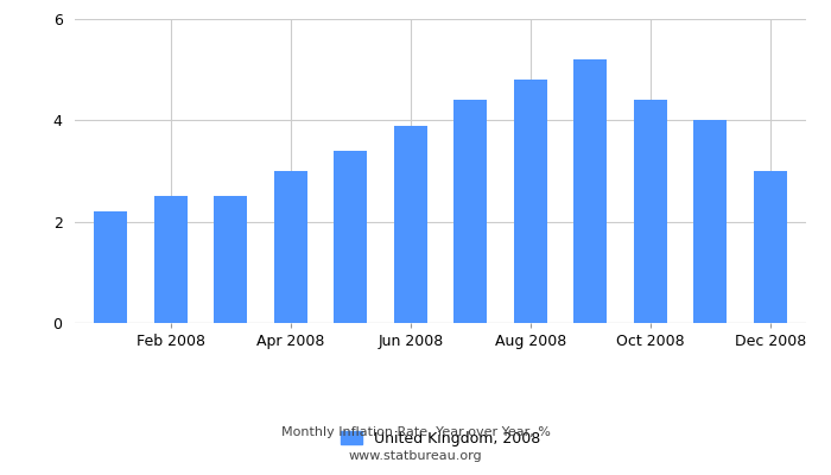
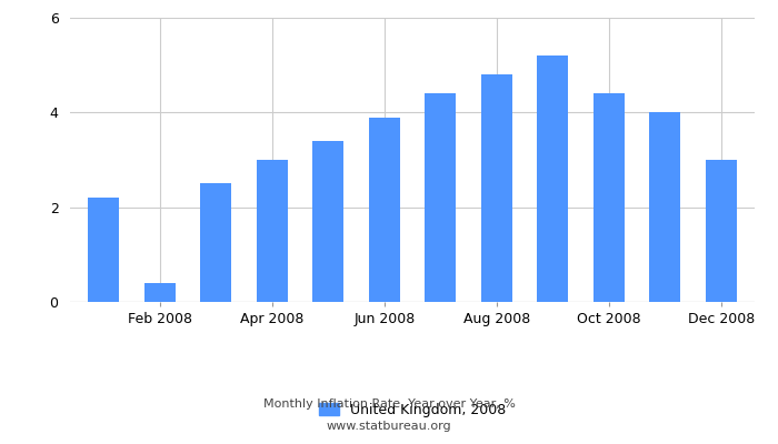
Feb 2008: 2.5 -> 0.4
